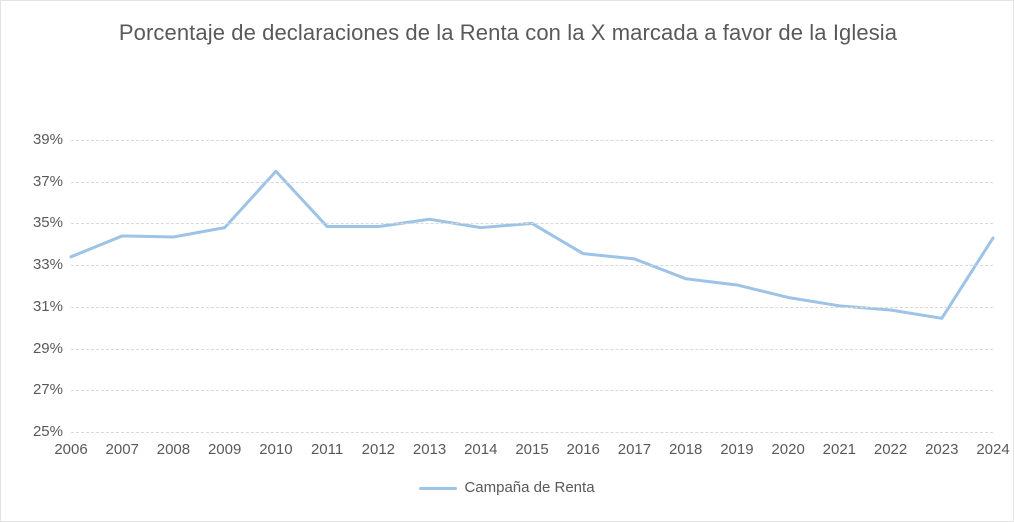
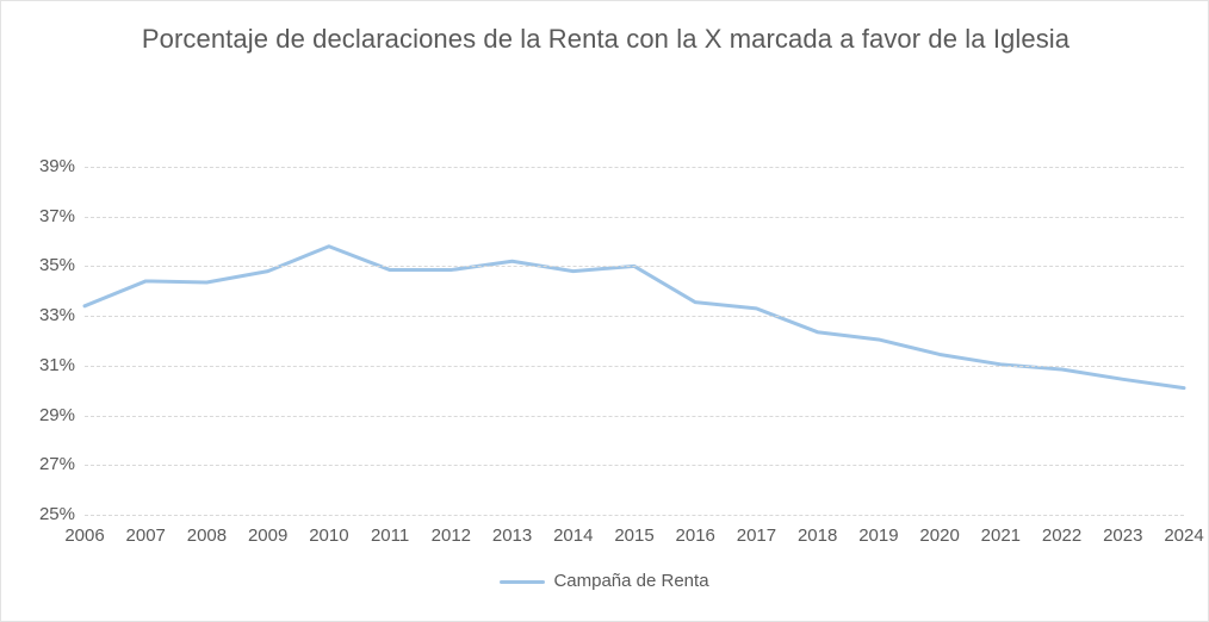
2010: 37.5% -> 35.8%
2024: 34.3% -> 30.1%
